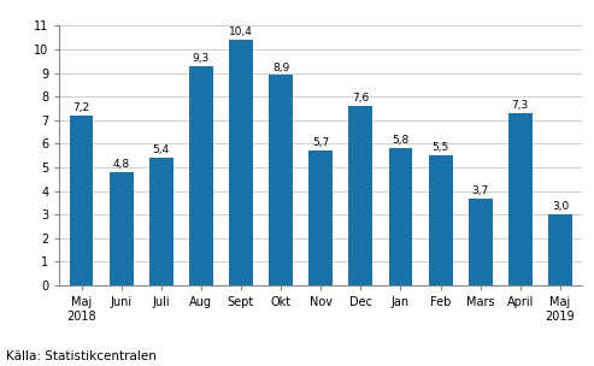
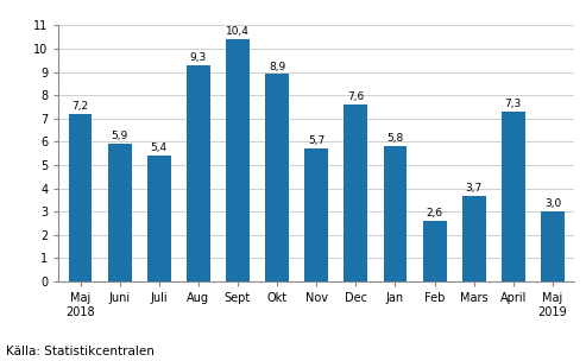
Juni: 4,8 -> 5,9
Feb: 5,5 -> 2,6
